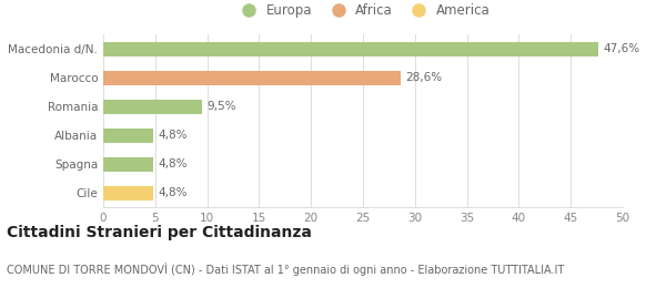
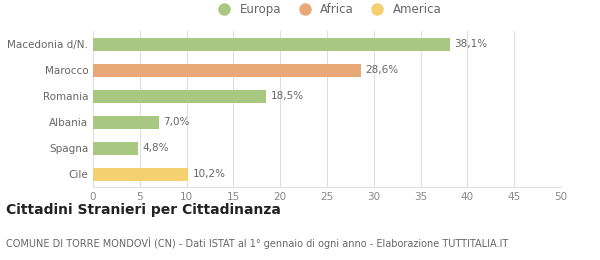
Macedonia d/N.: 47,6% -> 38,1%
Romania: 9,5% -> 18,5%
Albania: 4,8% -> 7,0%
Cile: 4,8% -> 10,2%
